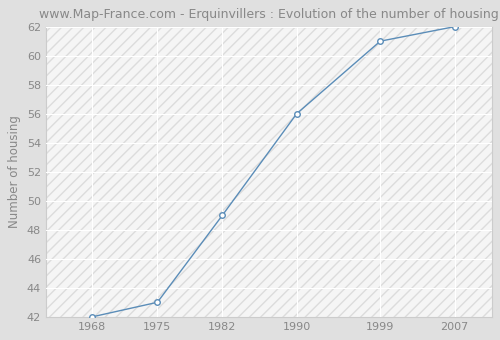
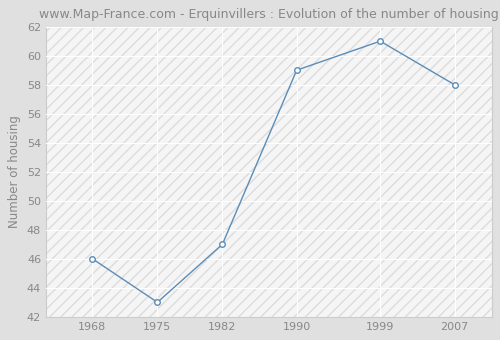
1968: 42 -> 46
1982: 49 -> 47
1990: 56 -> 59
2007: 62 -> 58
